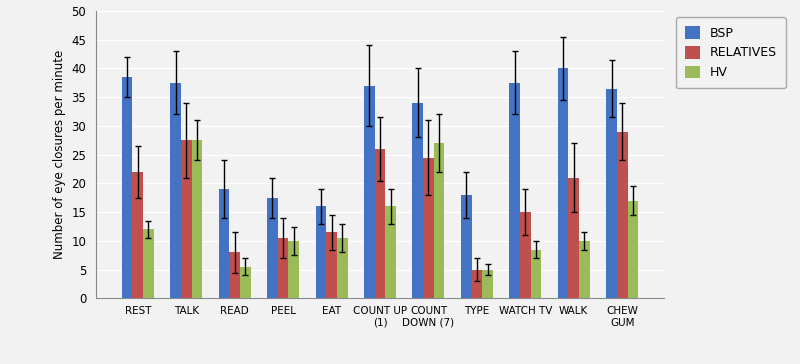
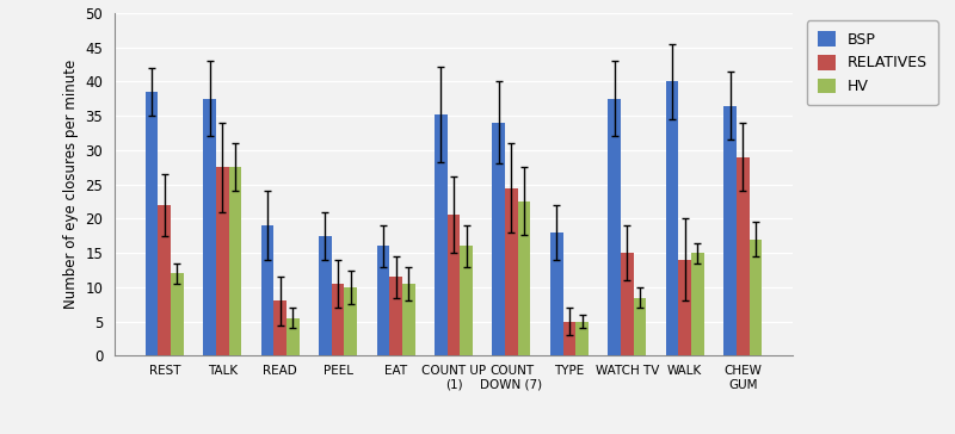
BSP/COUNT UP (1): 37.0 -> 35.2
RELATIVES/COUNT UP (1): 26.0 -> 20.6
HV/COUNT DOWN (7): 27.0 -> 22.6
RELATIVES/WALK: 21.0 -> 14.0
HV/WALK: 10.0 -> 15.0
